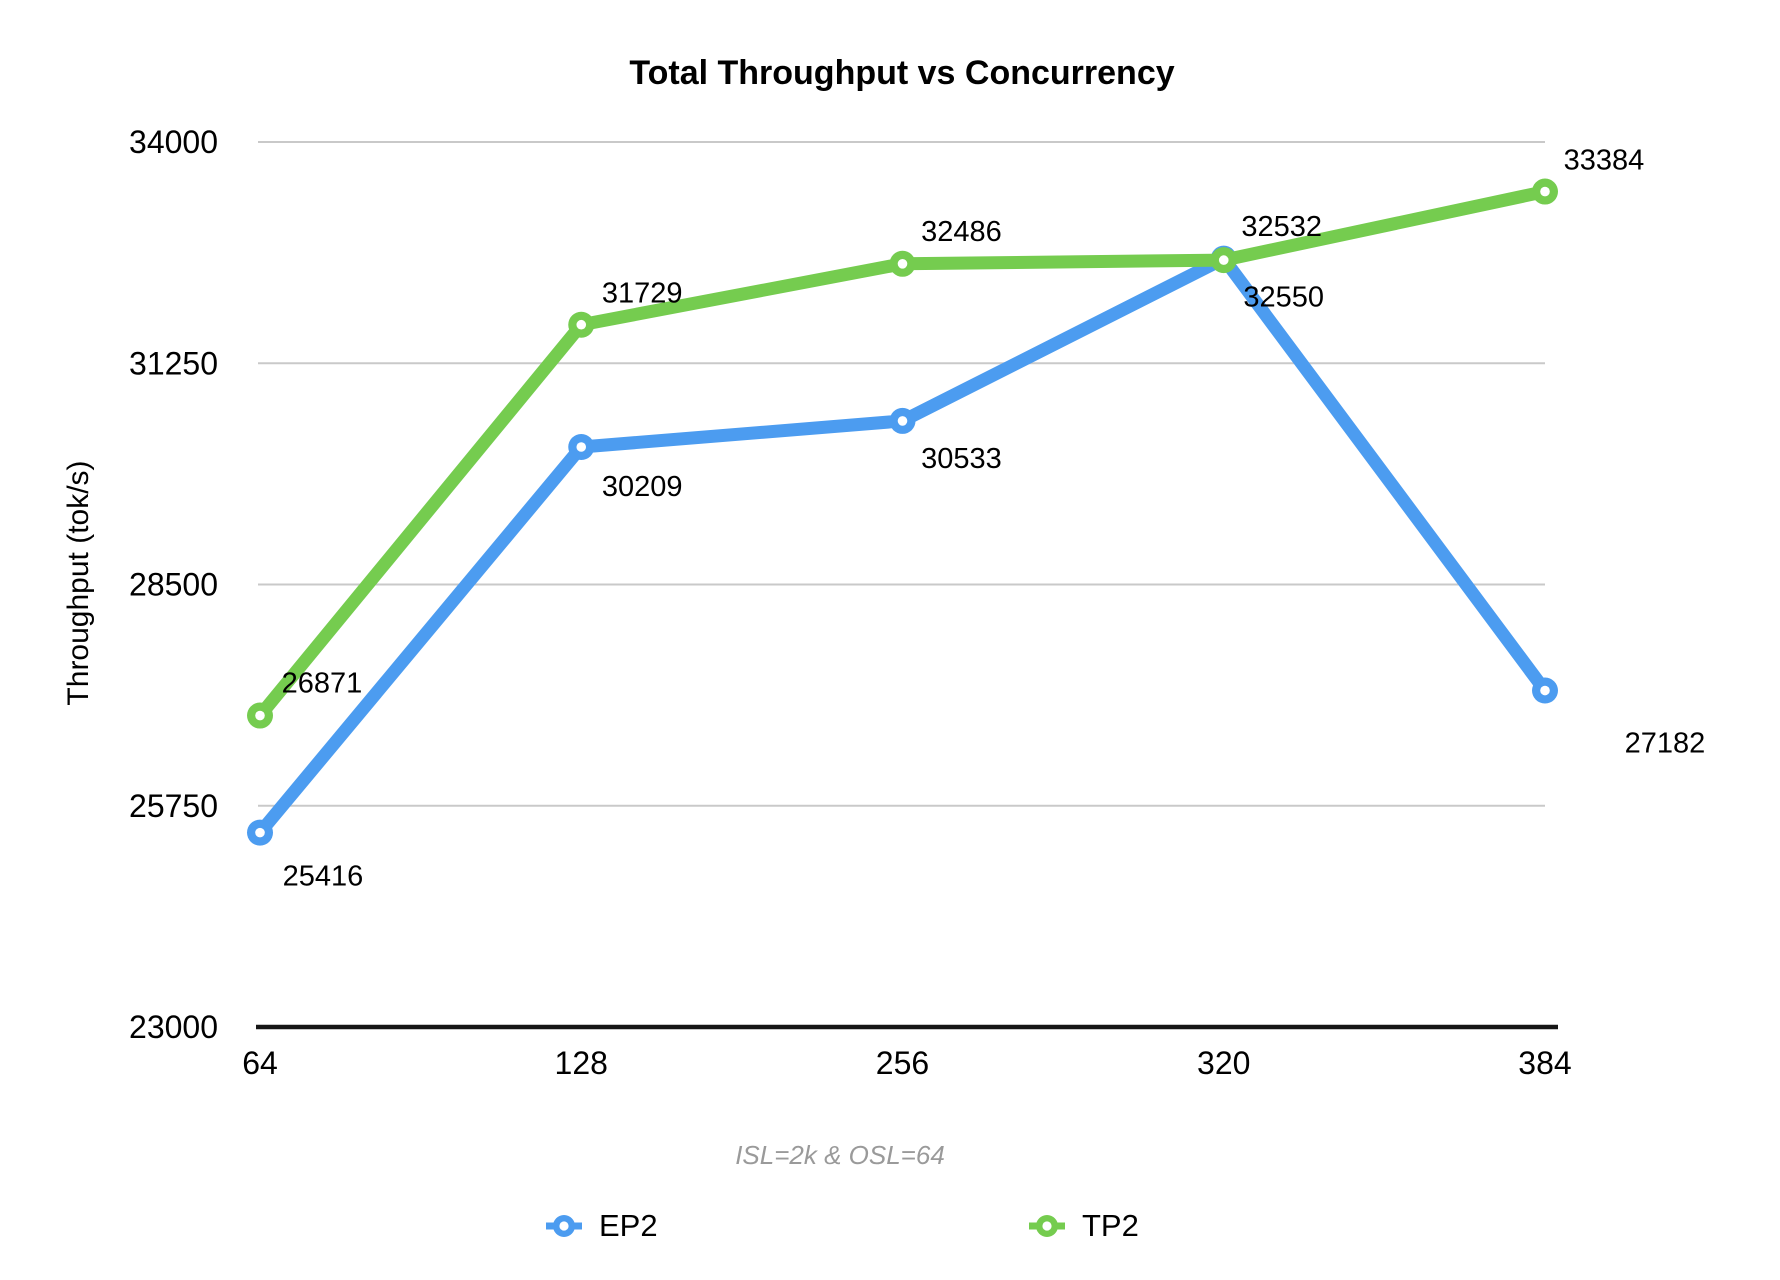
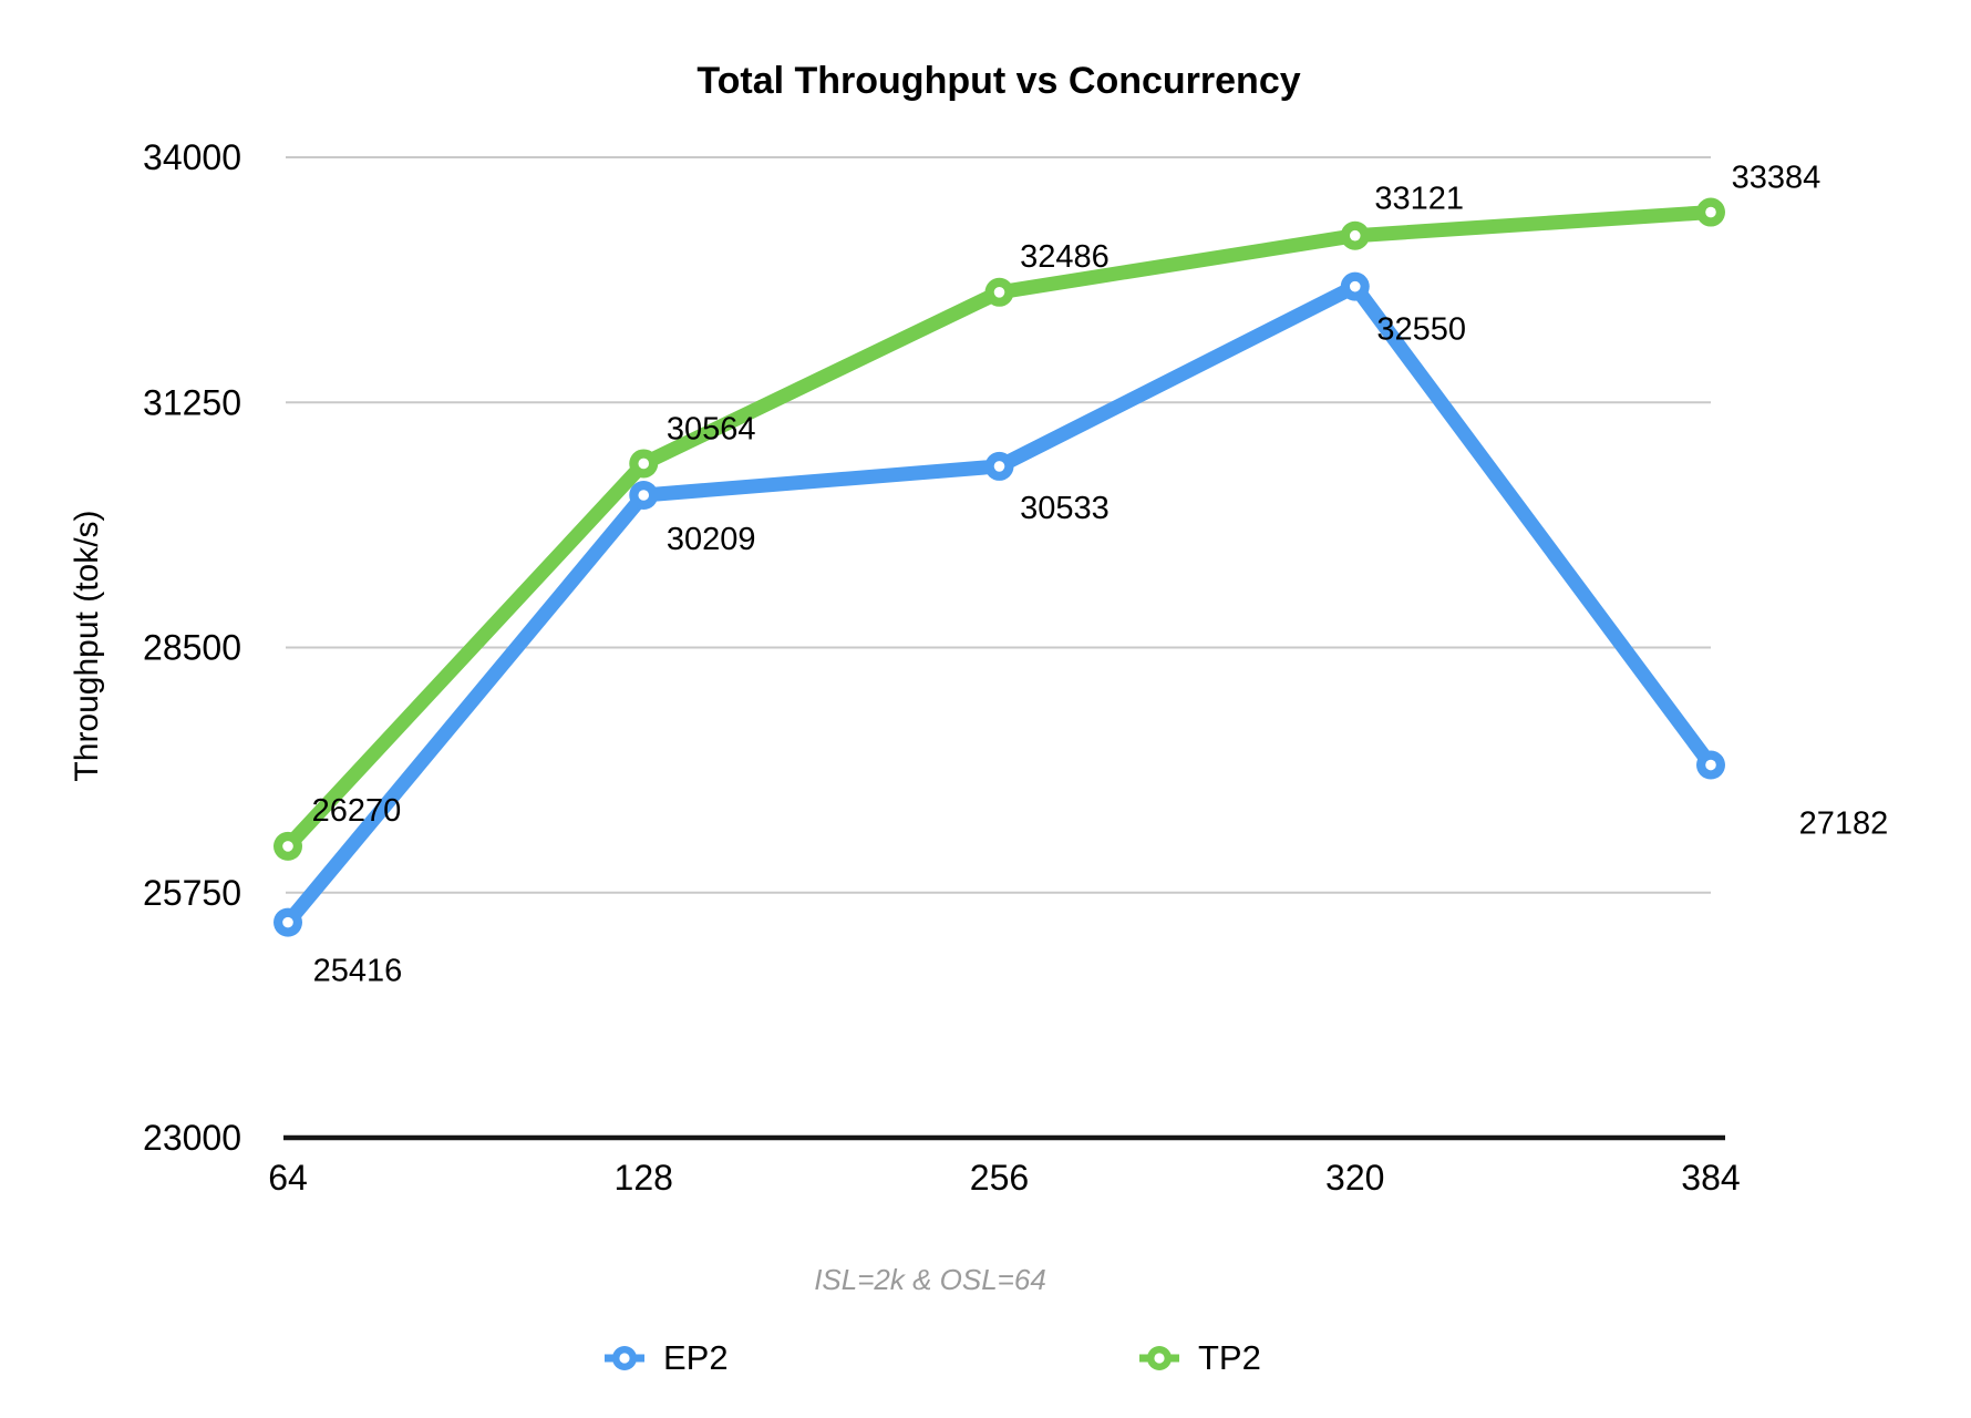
TP2/64: 26871 -> 26270
TP2/128: 31729 -> 30564
TP2/320: 32532 -> 33121
